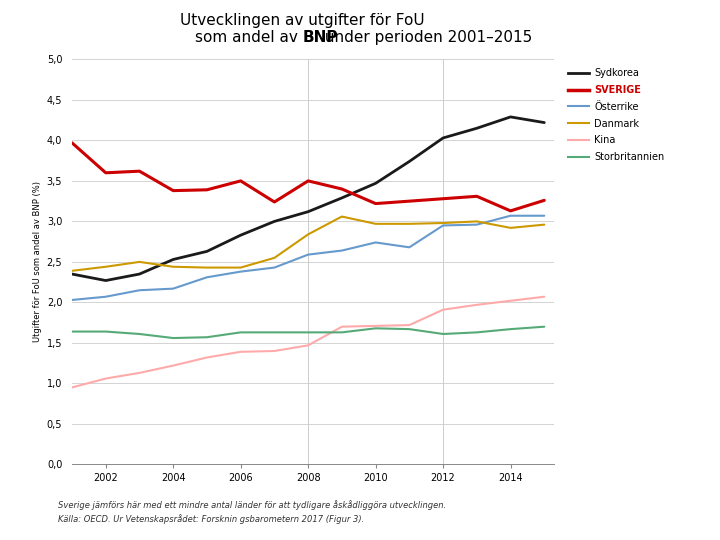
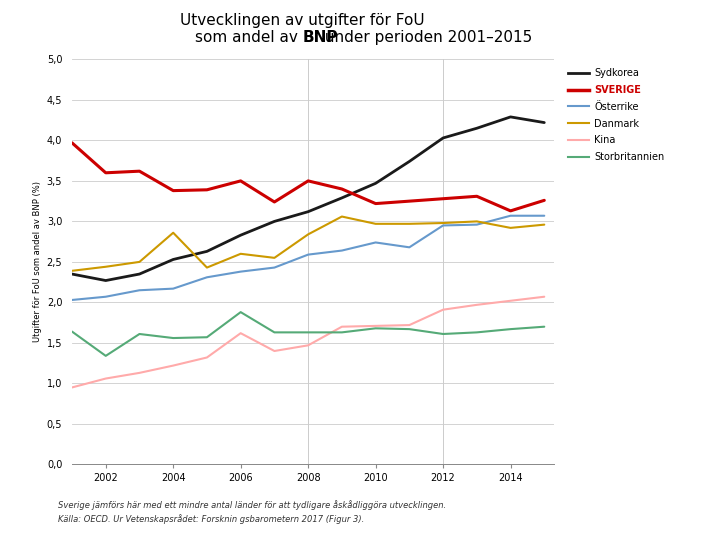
Storbritannien/2002: 1,64 -> 1,34
Danmark/2004: 2,44 -> 2,86
Danmark/2006: 2,43 -> 2,60
Kina/2006: 1,39 -> 1,62
Storbritannien/2006: 1,63 -> 1,88
